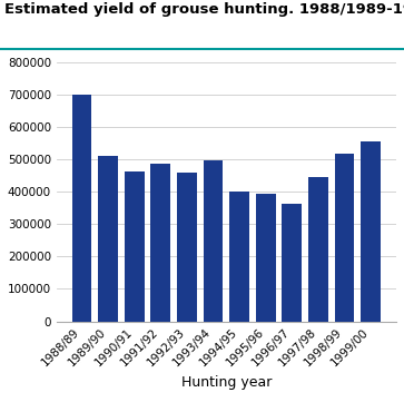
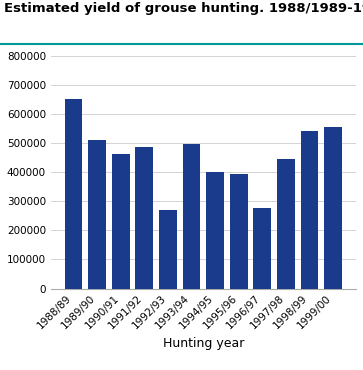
1988/89: 700000 -> 650000
1992/93: 460000 -> 270000
1996/97: 362000 -> 275000
1998/99: 516000 -> 540000
